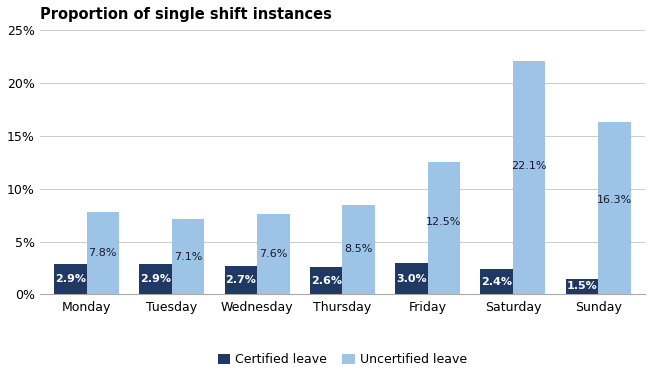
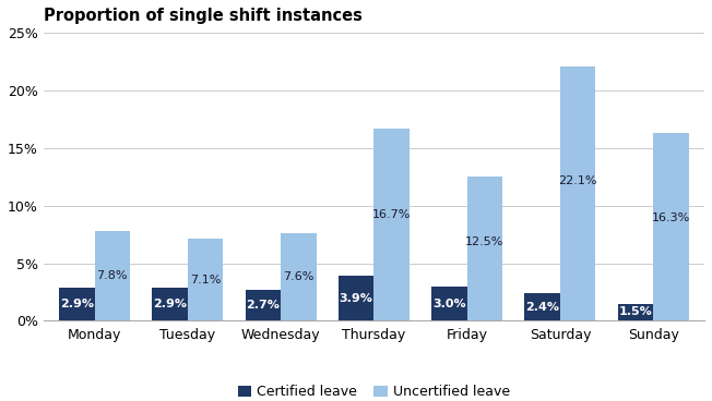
Certified leave/Thursday: 2.6% -> 3.9%
Uncertified leave/Thursday: 8.5% -> 16.7%
